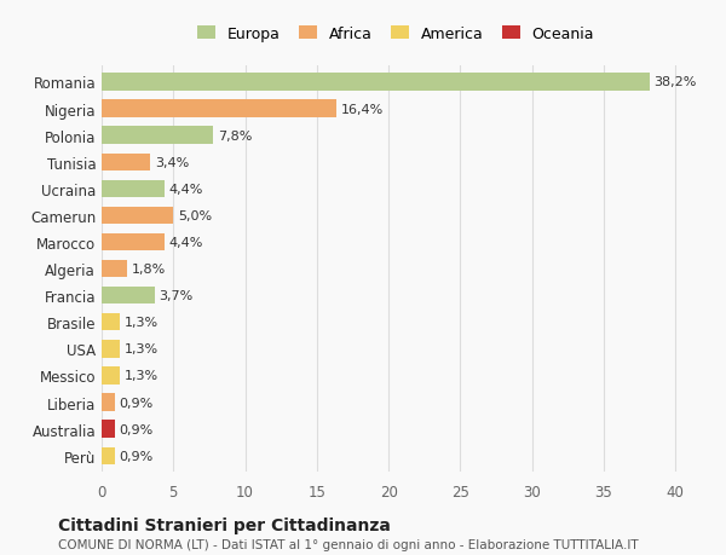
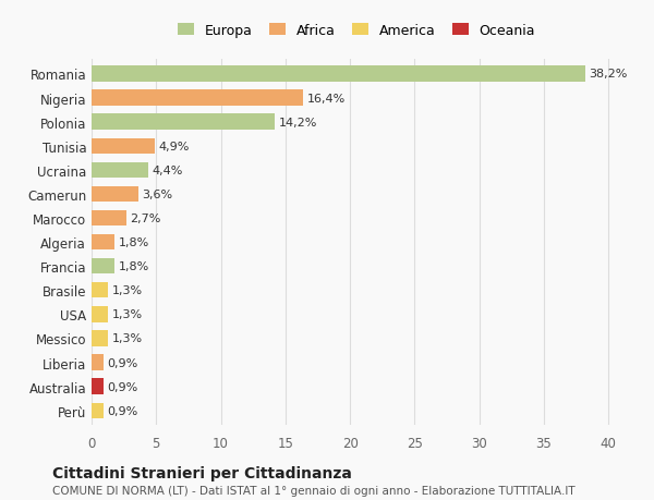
Polonia: 7,8% -> 14,2%
Tunisia: 3,4% -> 4,9%
Camerun: 5,0% -> 3,6%
Marocco: 4,4% -> 2,7%
Francia: 3,7% -> 1,8%
